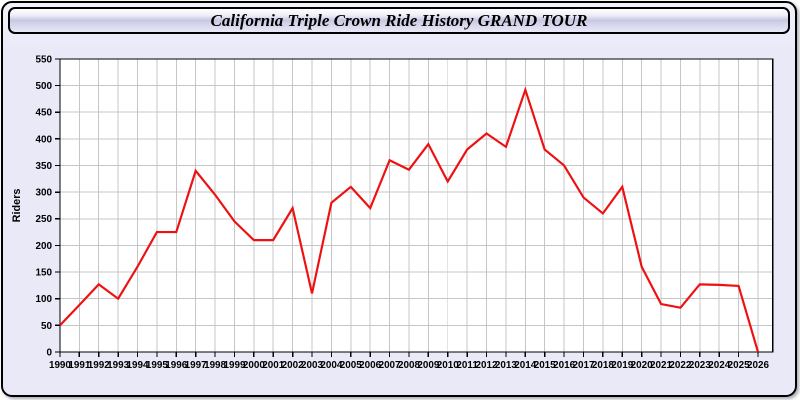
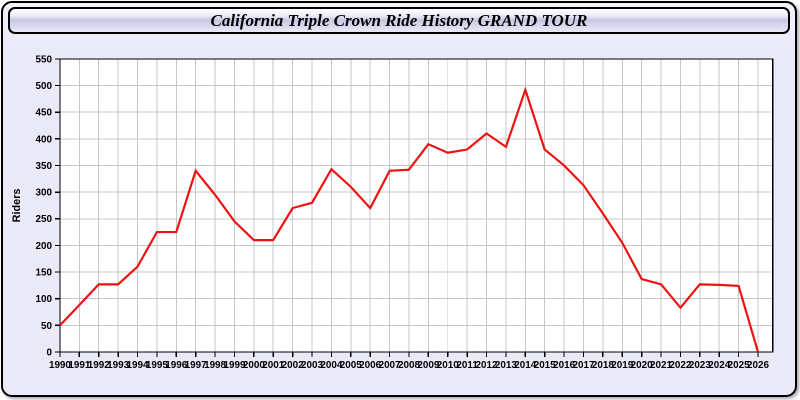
1993: 100 -> 130
2003: 110 -> 280
2004: 280 -> 340
2007: 360 -> 340
2010: 320 -> 370
2017: 290 -> 310
2019: 310 -> 200
2020: 160 -> 140
2021: 90 -> 130
